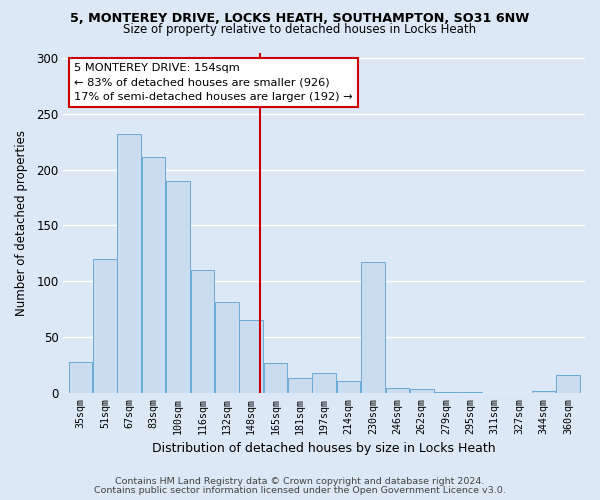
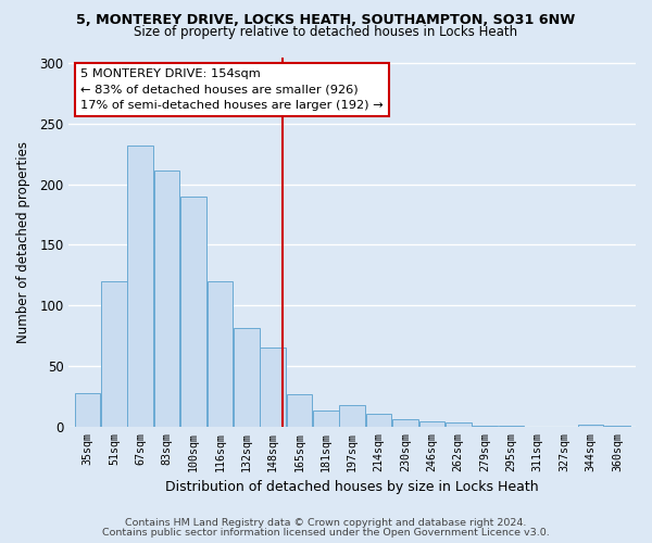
116sqm: 110 -> 120
230sqm: 117 -> 6
360sqm: 16 -> 1
